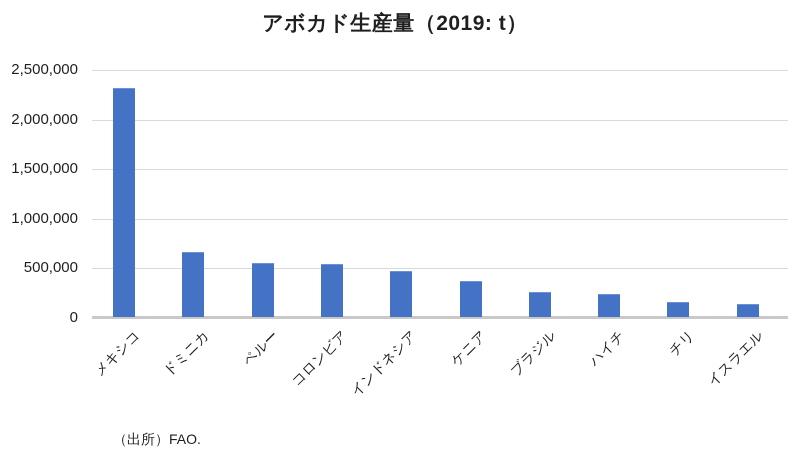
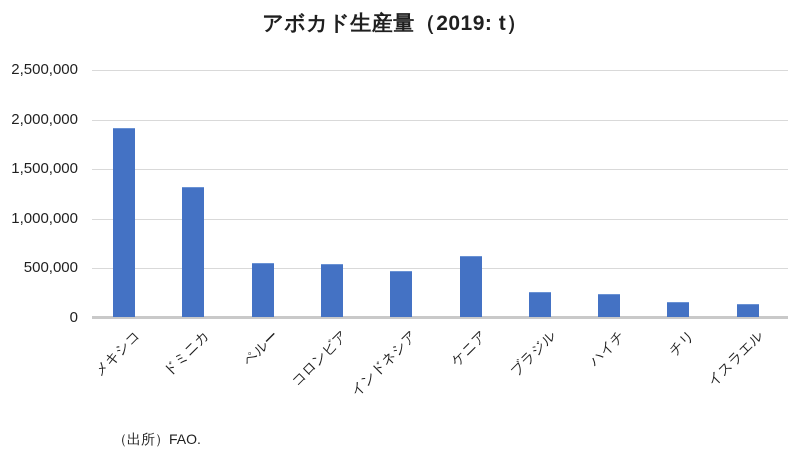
メキシコ: 2300000 -> 1900000
ドミニカ: 600000 -> 1300000
ケニア: 400000 -> 600000
